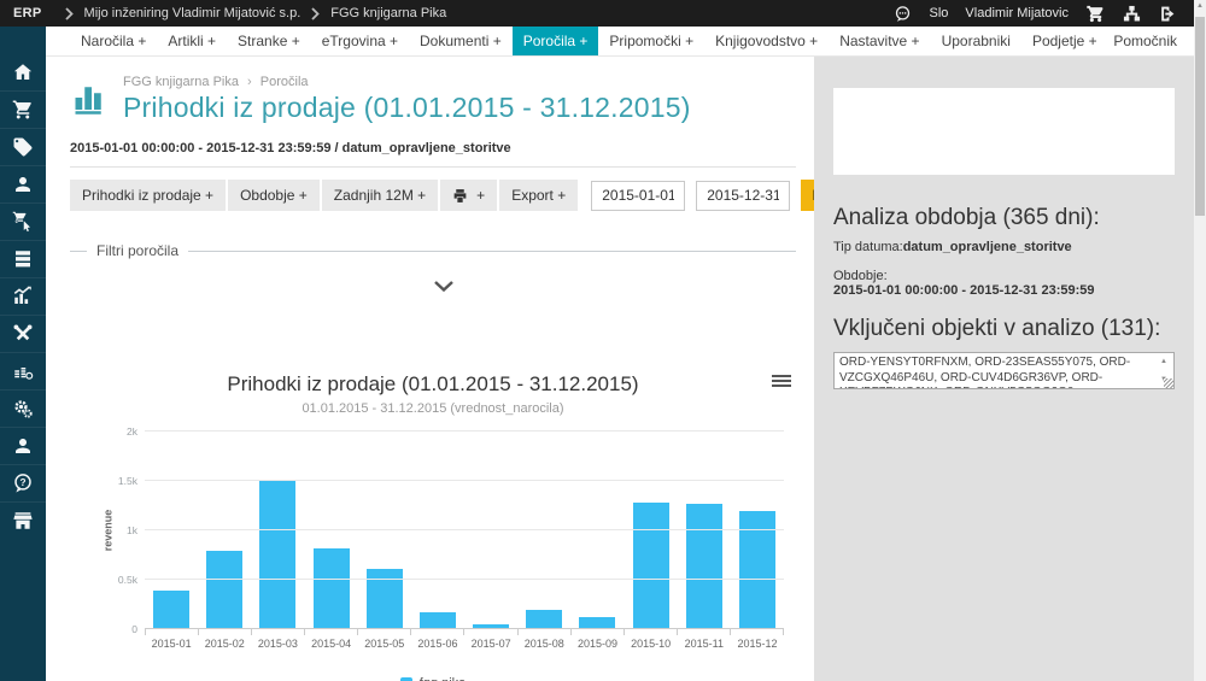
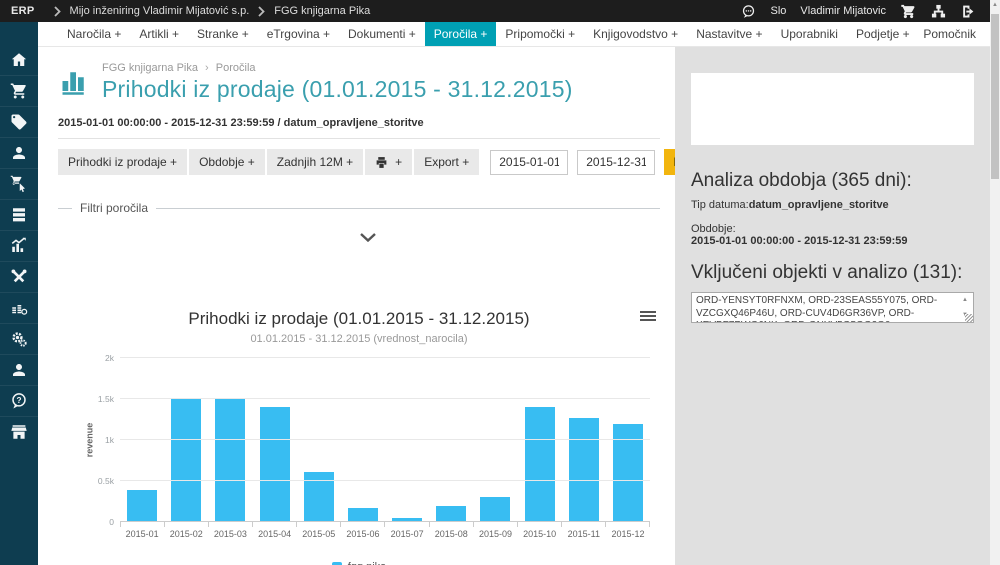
2015-02: 0.8k -> 1.5k
2015-04: 0.8k -> 1.4k
2015-09: 0.1k -> 0.3k
2015-10: 1.3k -> 1.4k
